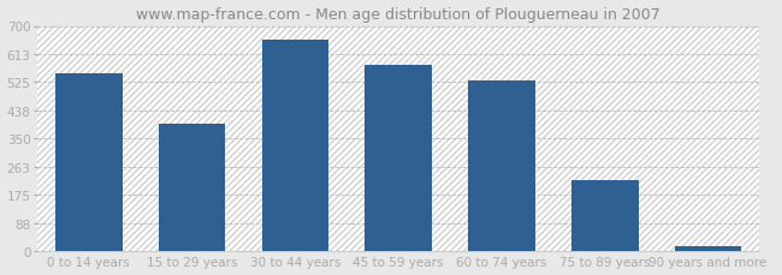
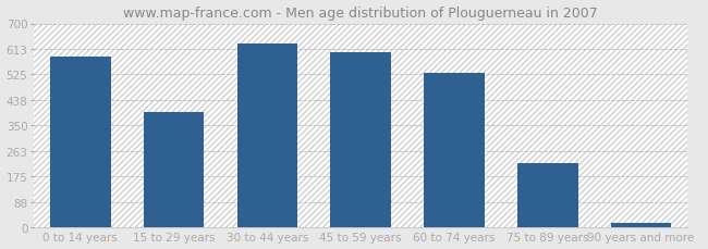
0 to 14 years: 551 -> 585
30 to 44 years: 656 -> 630
45 to 59 years: 577 -> 600
